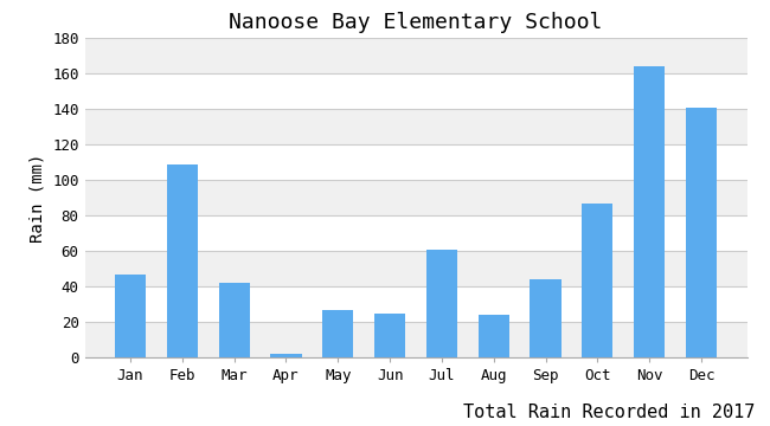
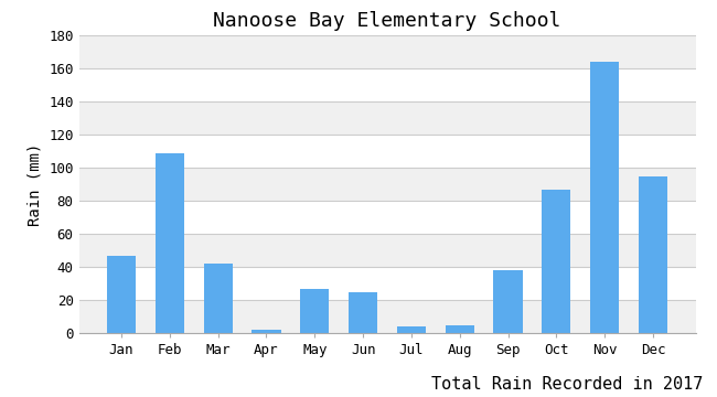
Jul: 61 -> 4
Aug: 24 -> 5
Sep: 44 -> 38
Dec: 141 -> 95
